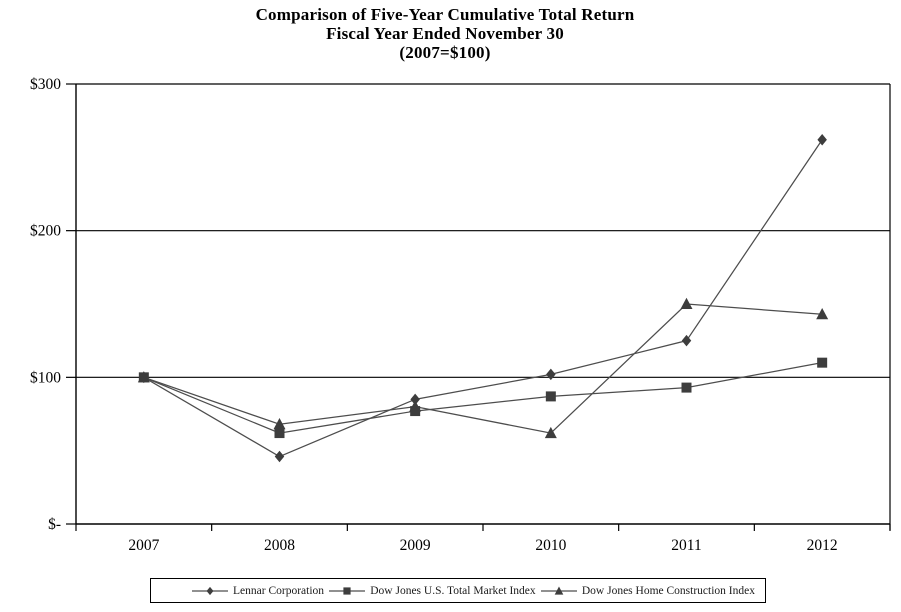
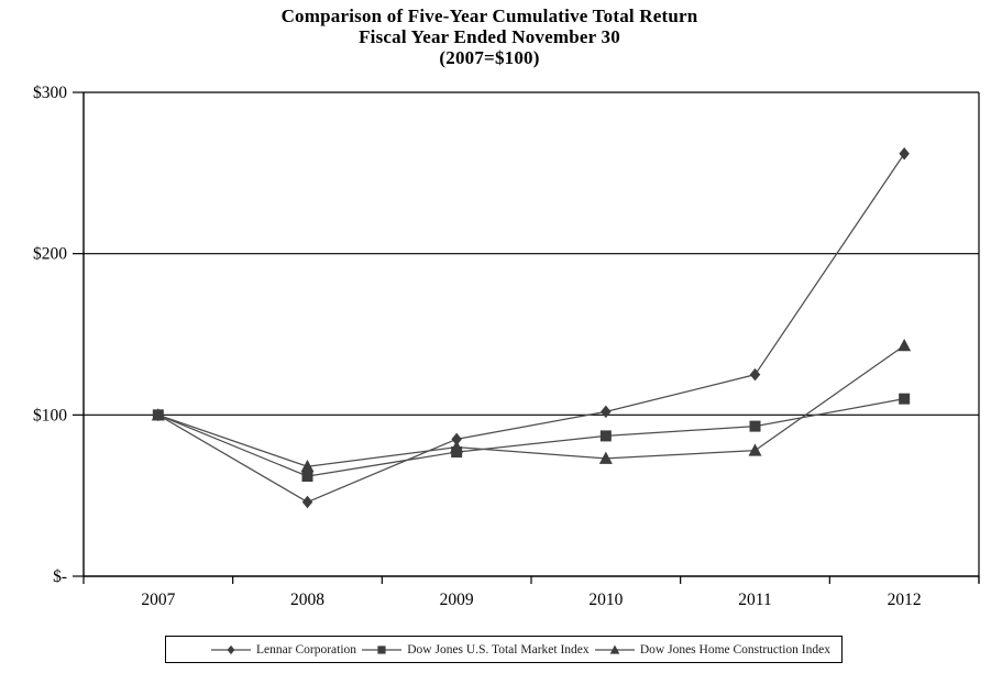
Dow Jones Home Construction Index/2010: $62 -> $73
Dow Jones Home Construction Index/2011: $150 -> $78
